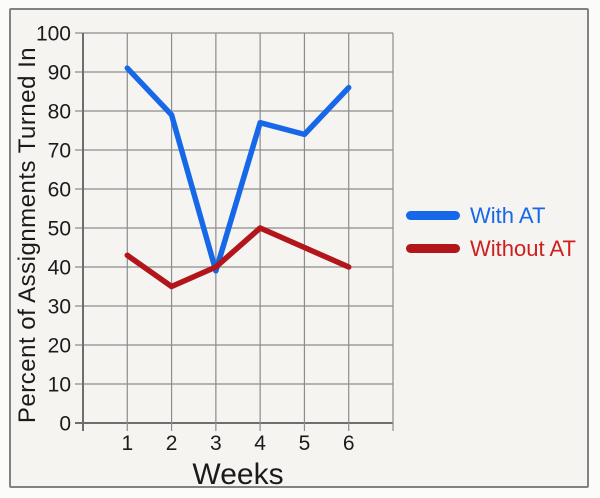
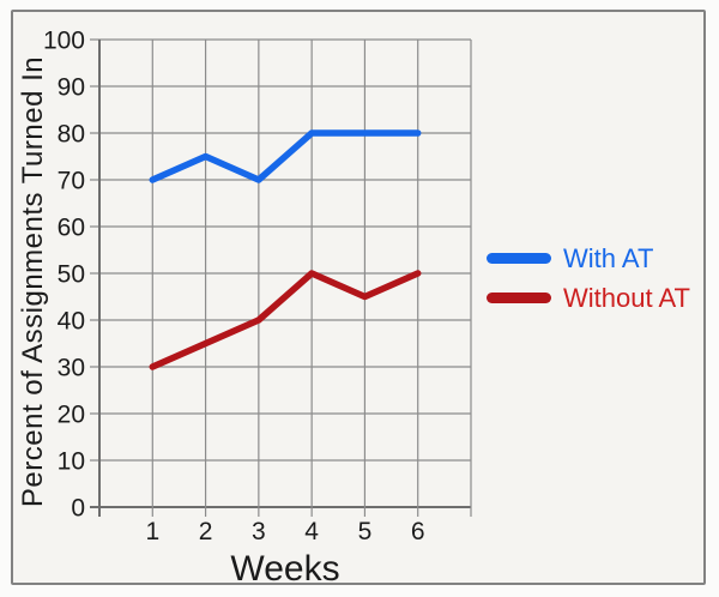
With AT/1: 91 -> 70
Without AT/1: 43 -> 30
With AT/2: 79 -> 75
With AT/3: 39 -> 70
With AT/4: 77 -> 80
With AT/5: 74 -> 80
With AT/6: 86 -> 80
Without AT/6: 40 -> 50
